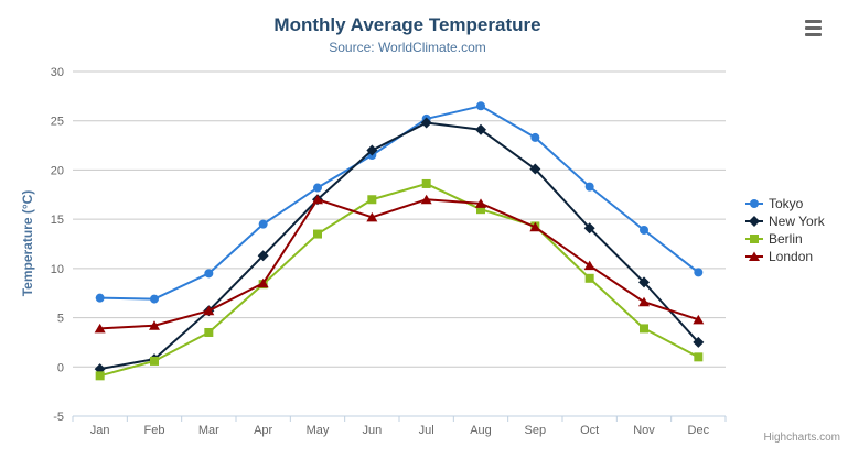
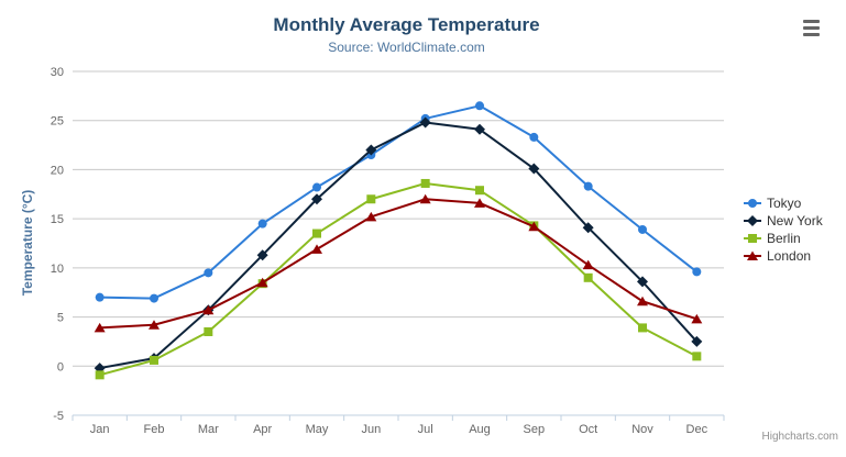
London/May: 17 -> 12
Berlin/Aug: 16 -> 18
